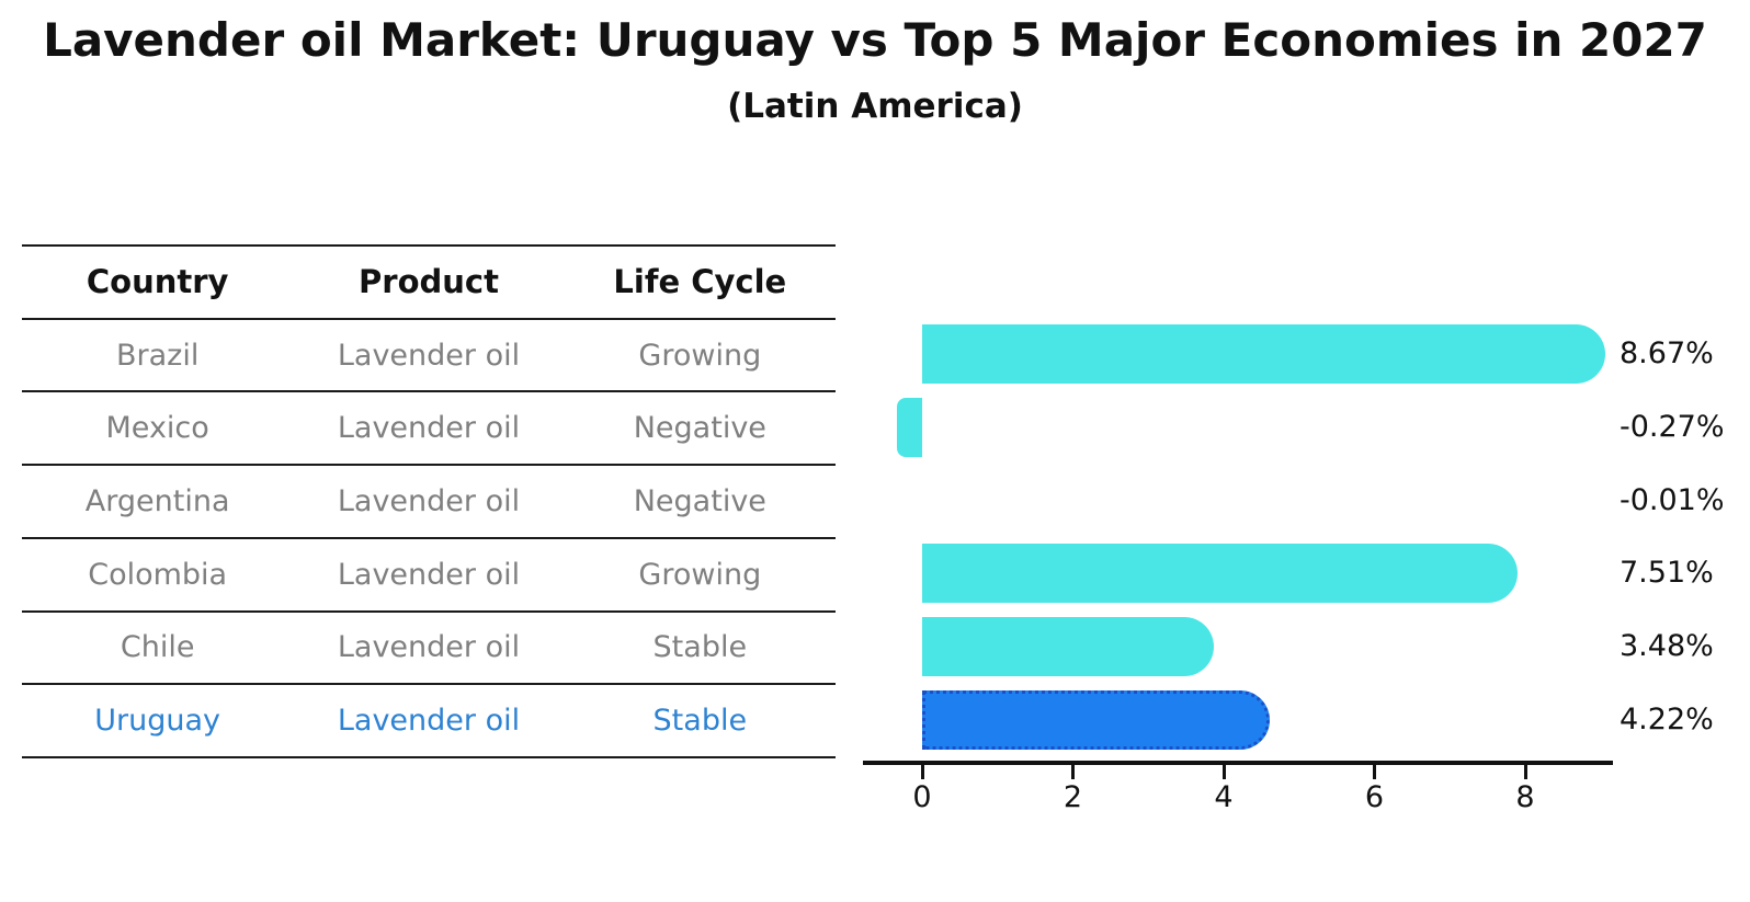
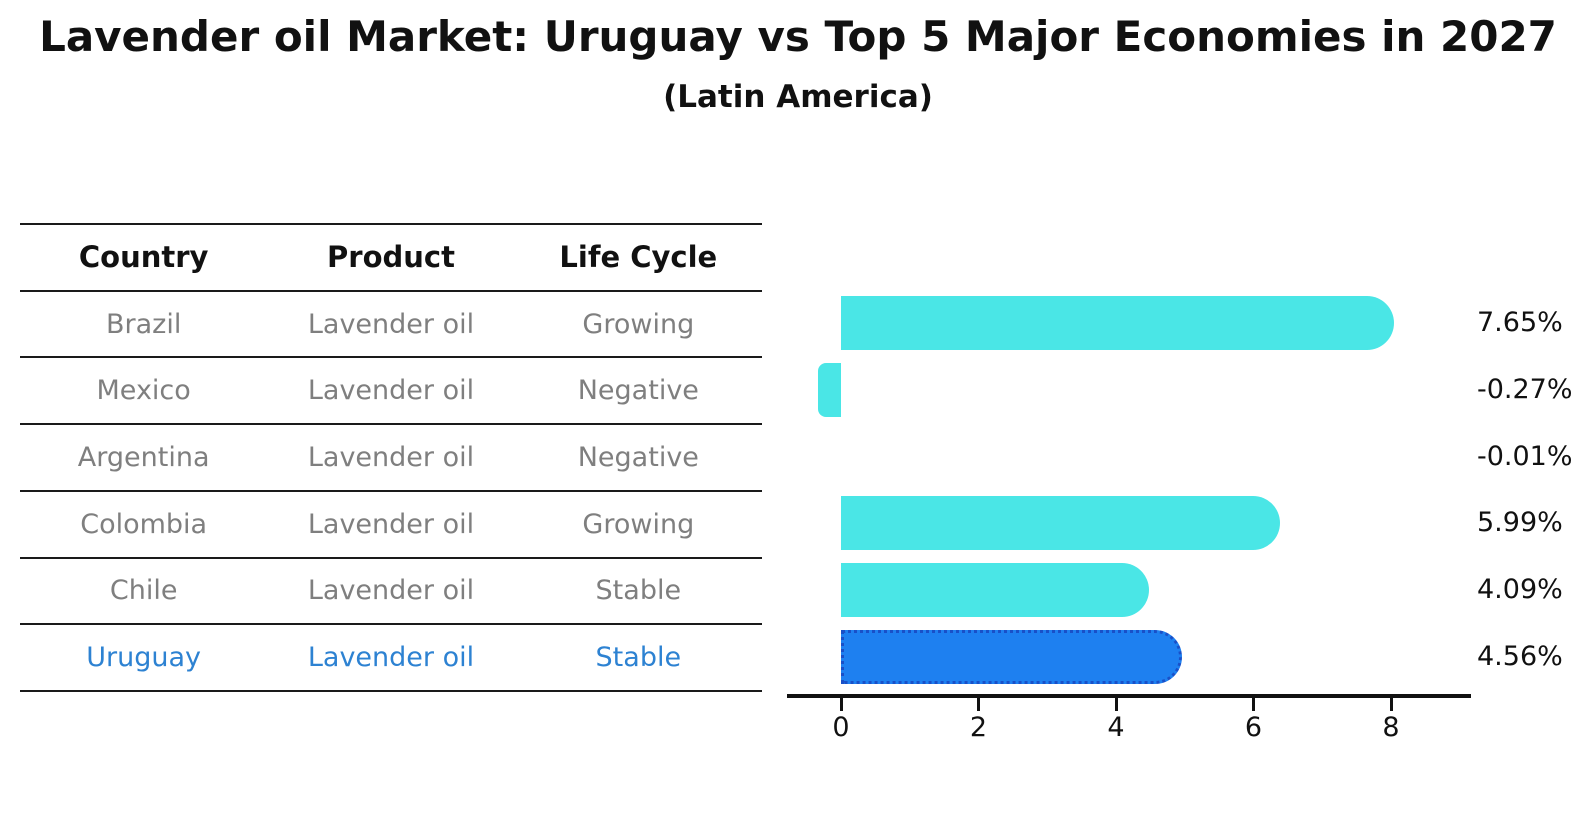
Brazil: 8.67% -> 7.65%
Colombia: 7.51% -> 5.99%
Chile: 3.48% -> 4.09%
Uruguay: 4.22% -> 4.56%
